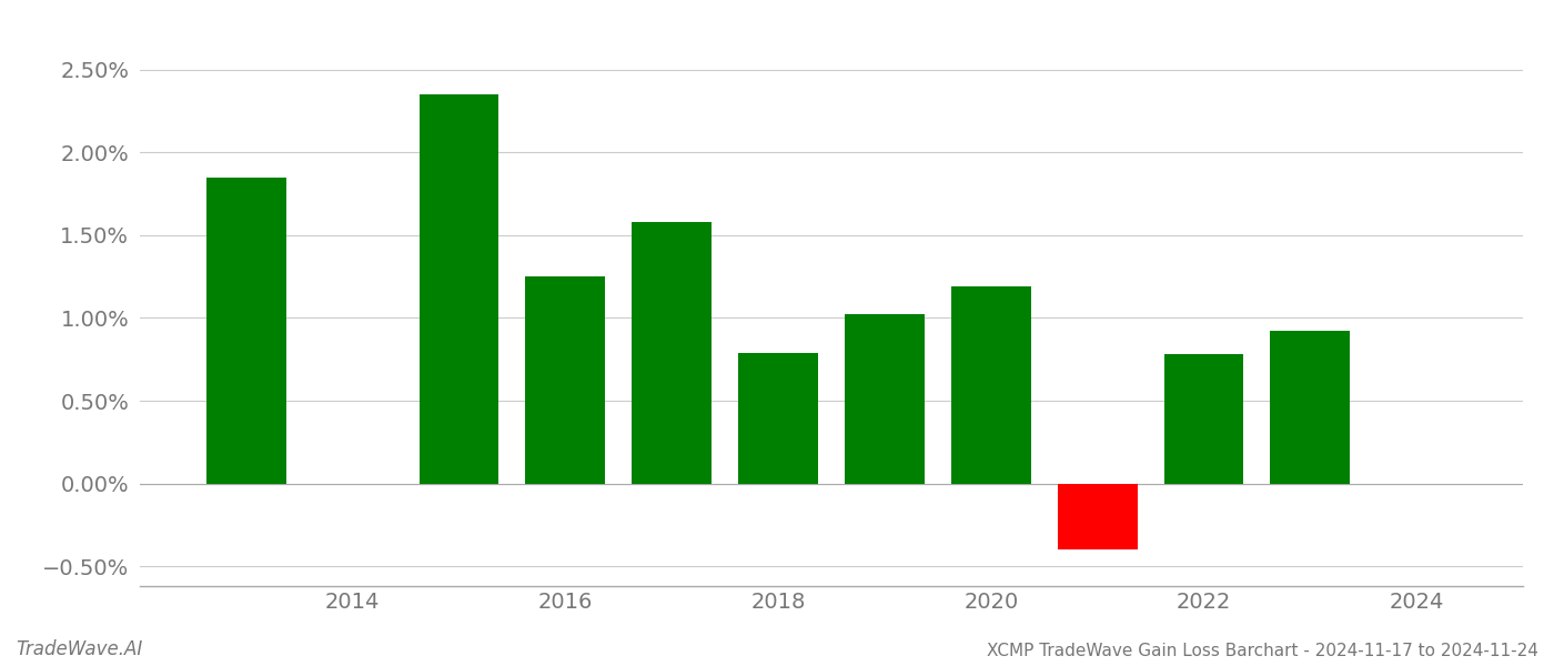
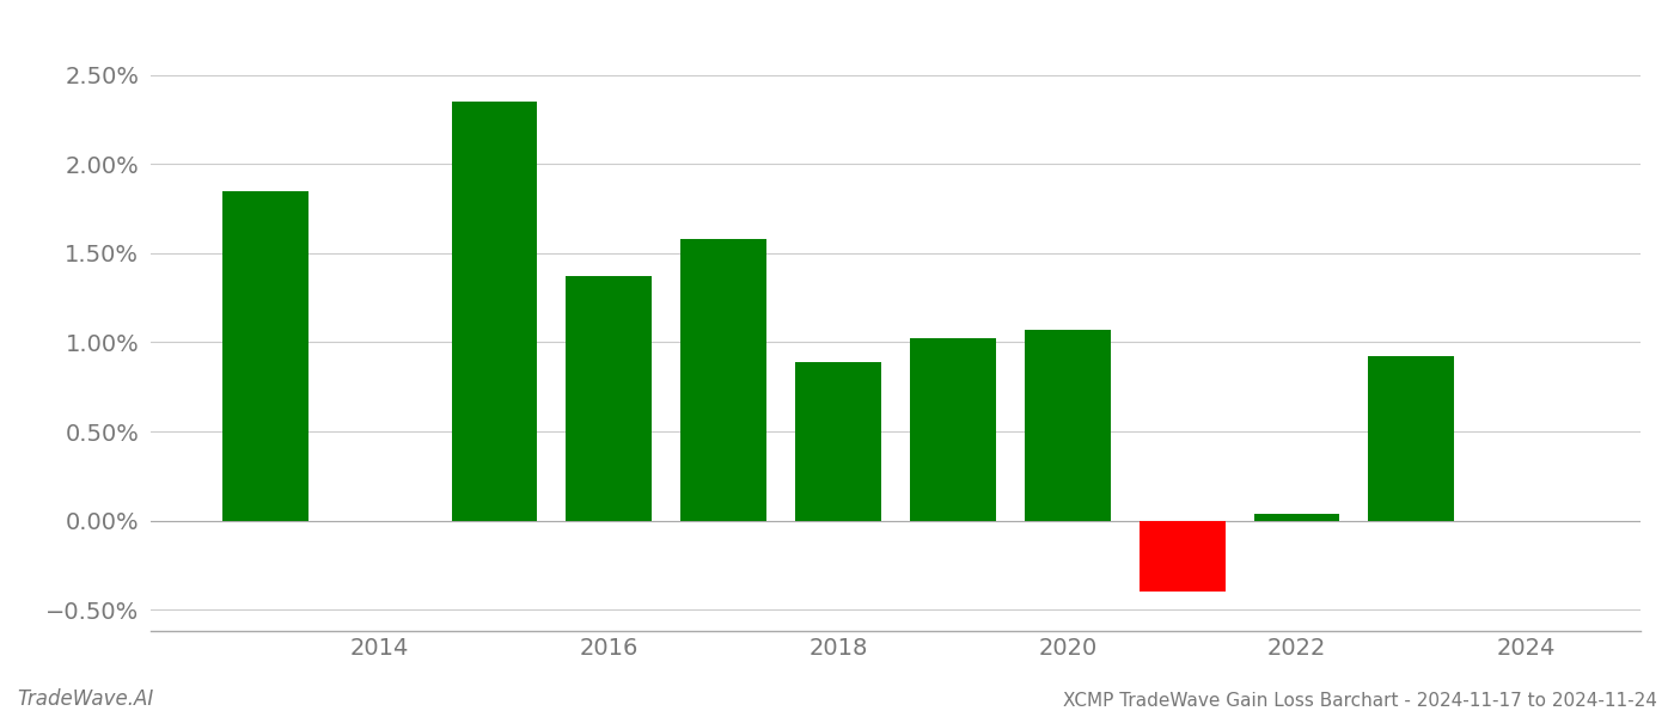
2016: 1.25% -> 1.37%
2018: 0.79% -> 0.89%
2020: 1.19% -> 1.07%
2022: 0.78% -> 0.04%
